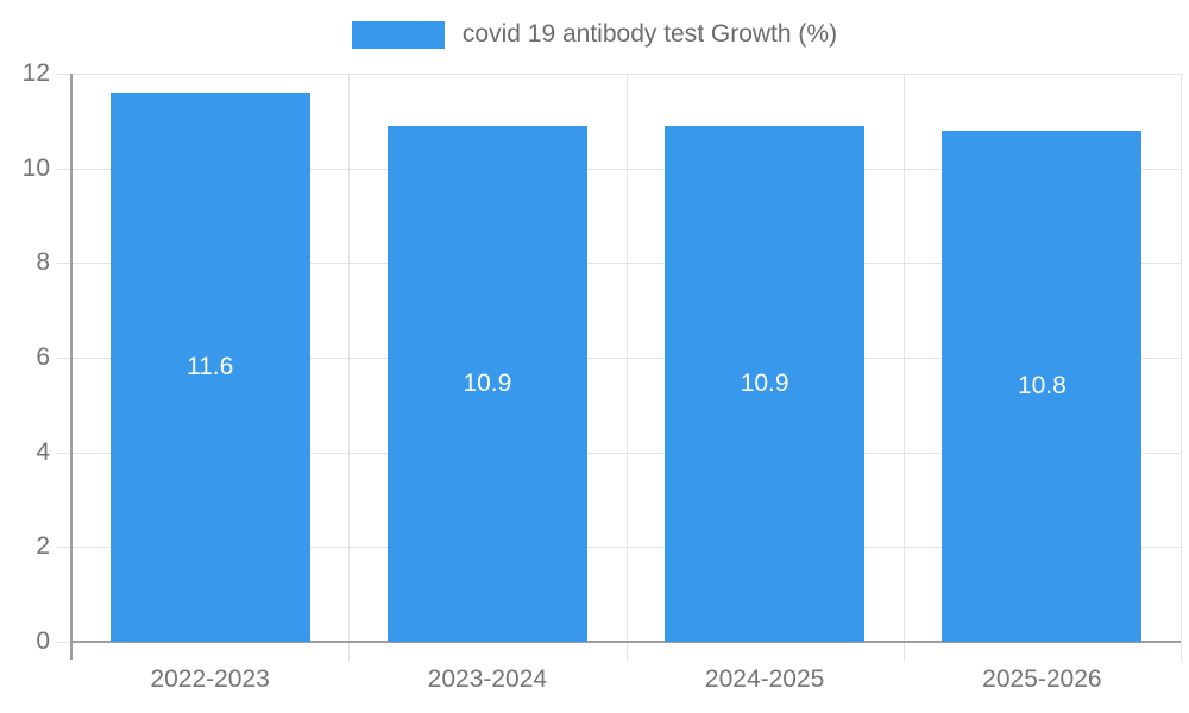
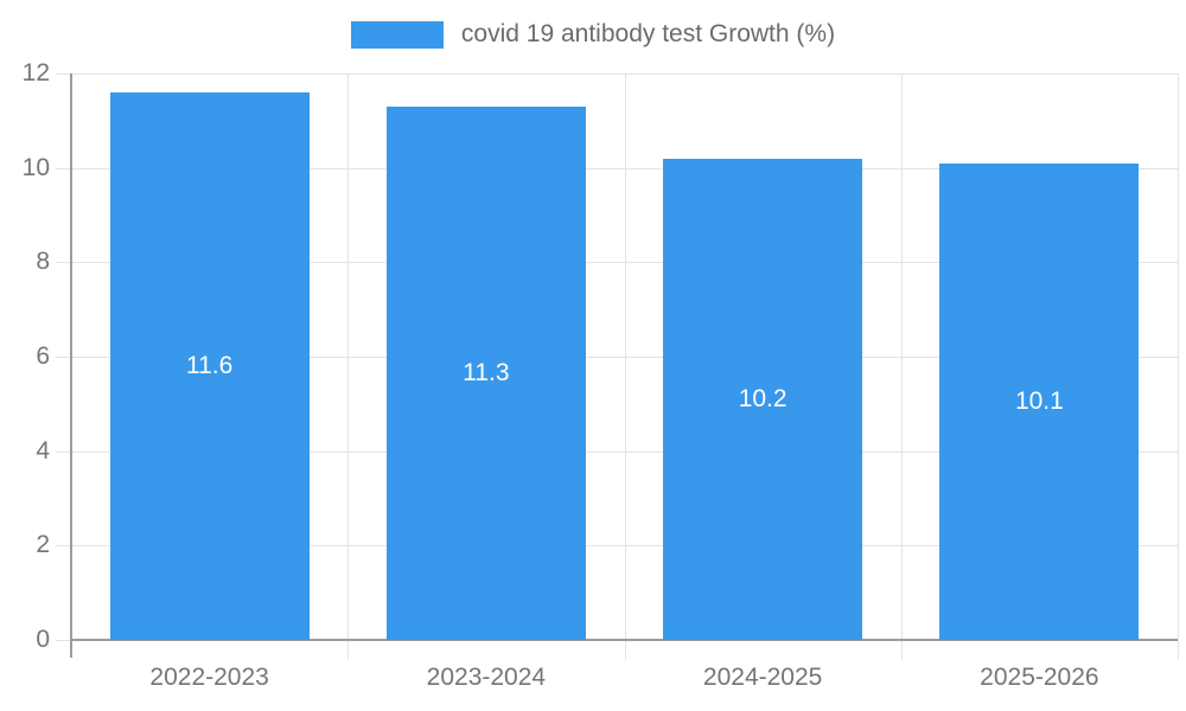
2023-2024: 10.9 -> 11.3
2024-2025: 10.9 -> 10.2
2025-2026: 10.8 -> 10.1
